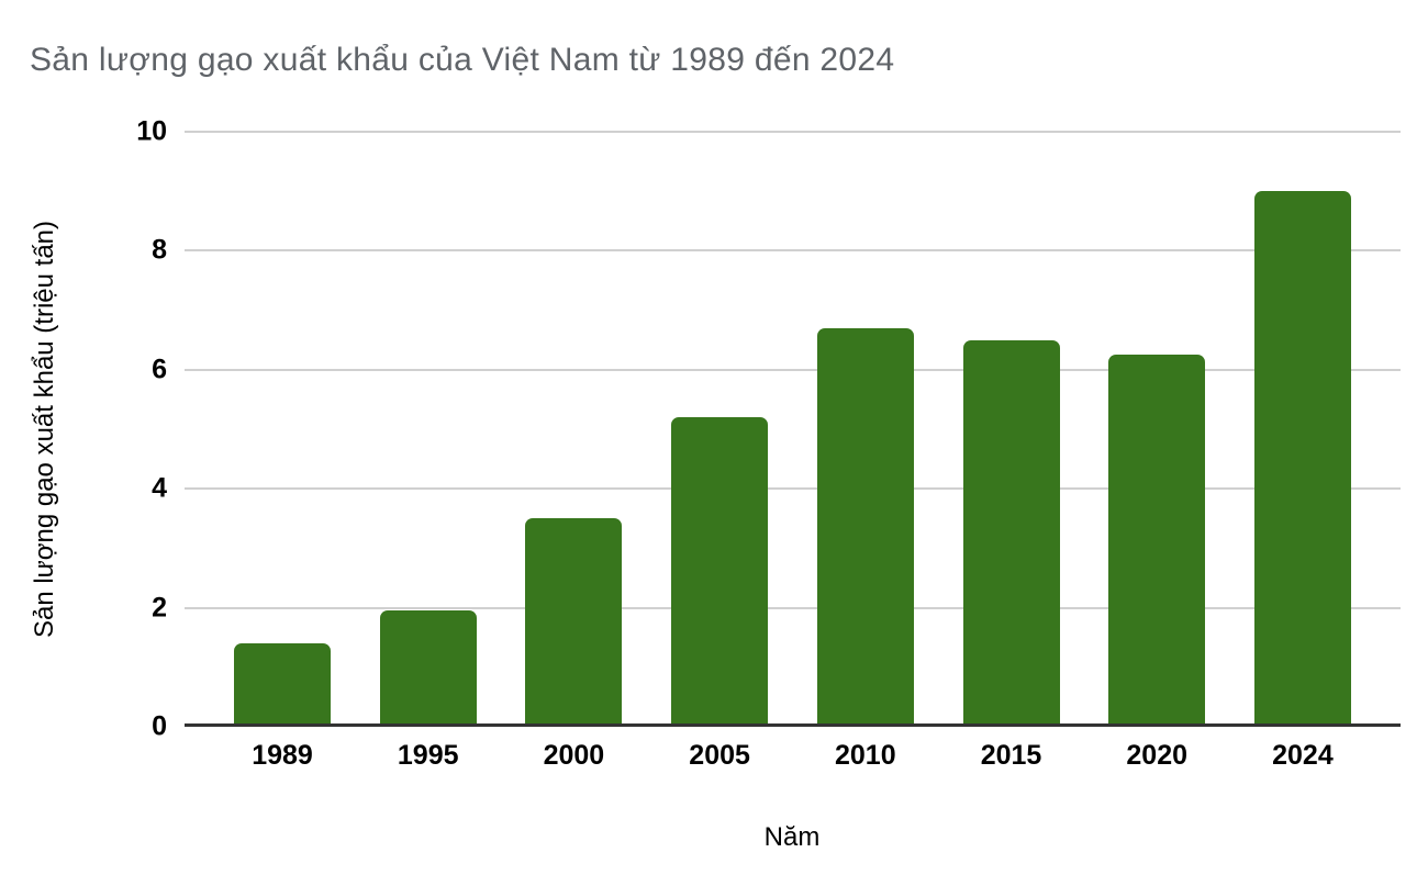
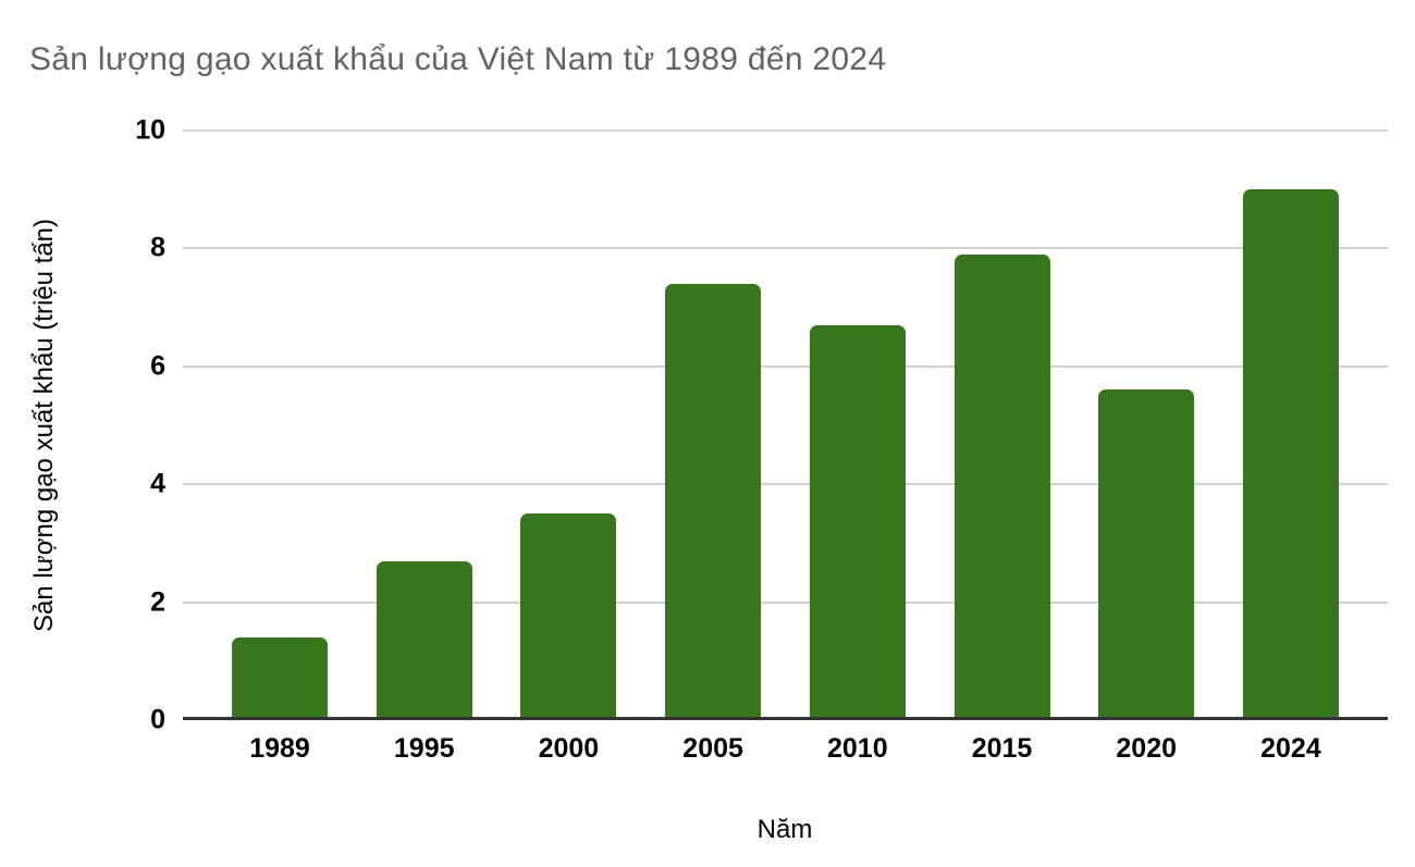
1995: 1.9 -> 2.7
2005: 5.2 -> 7.4
2015: 6.5 -> 7.9
2020: 6.2 -> 5.6
